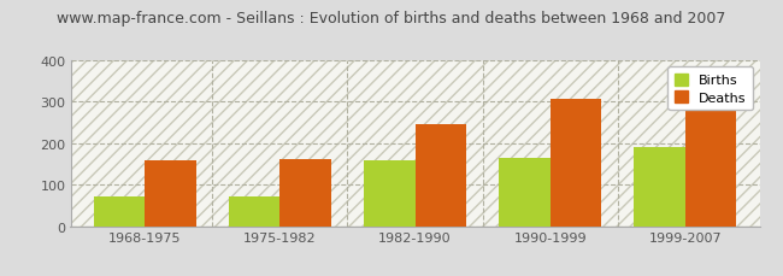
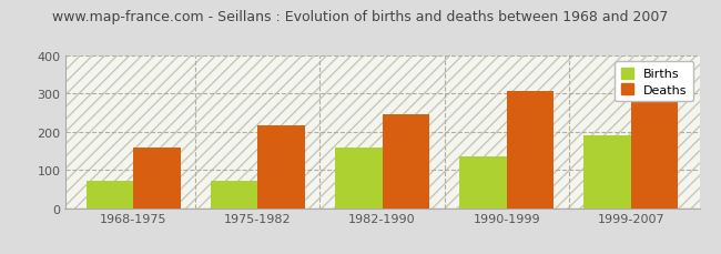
Deaths/1975-1982: 161 -> 215
Births/1990-1999: 163 -> 135
